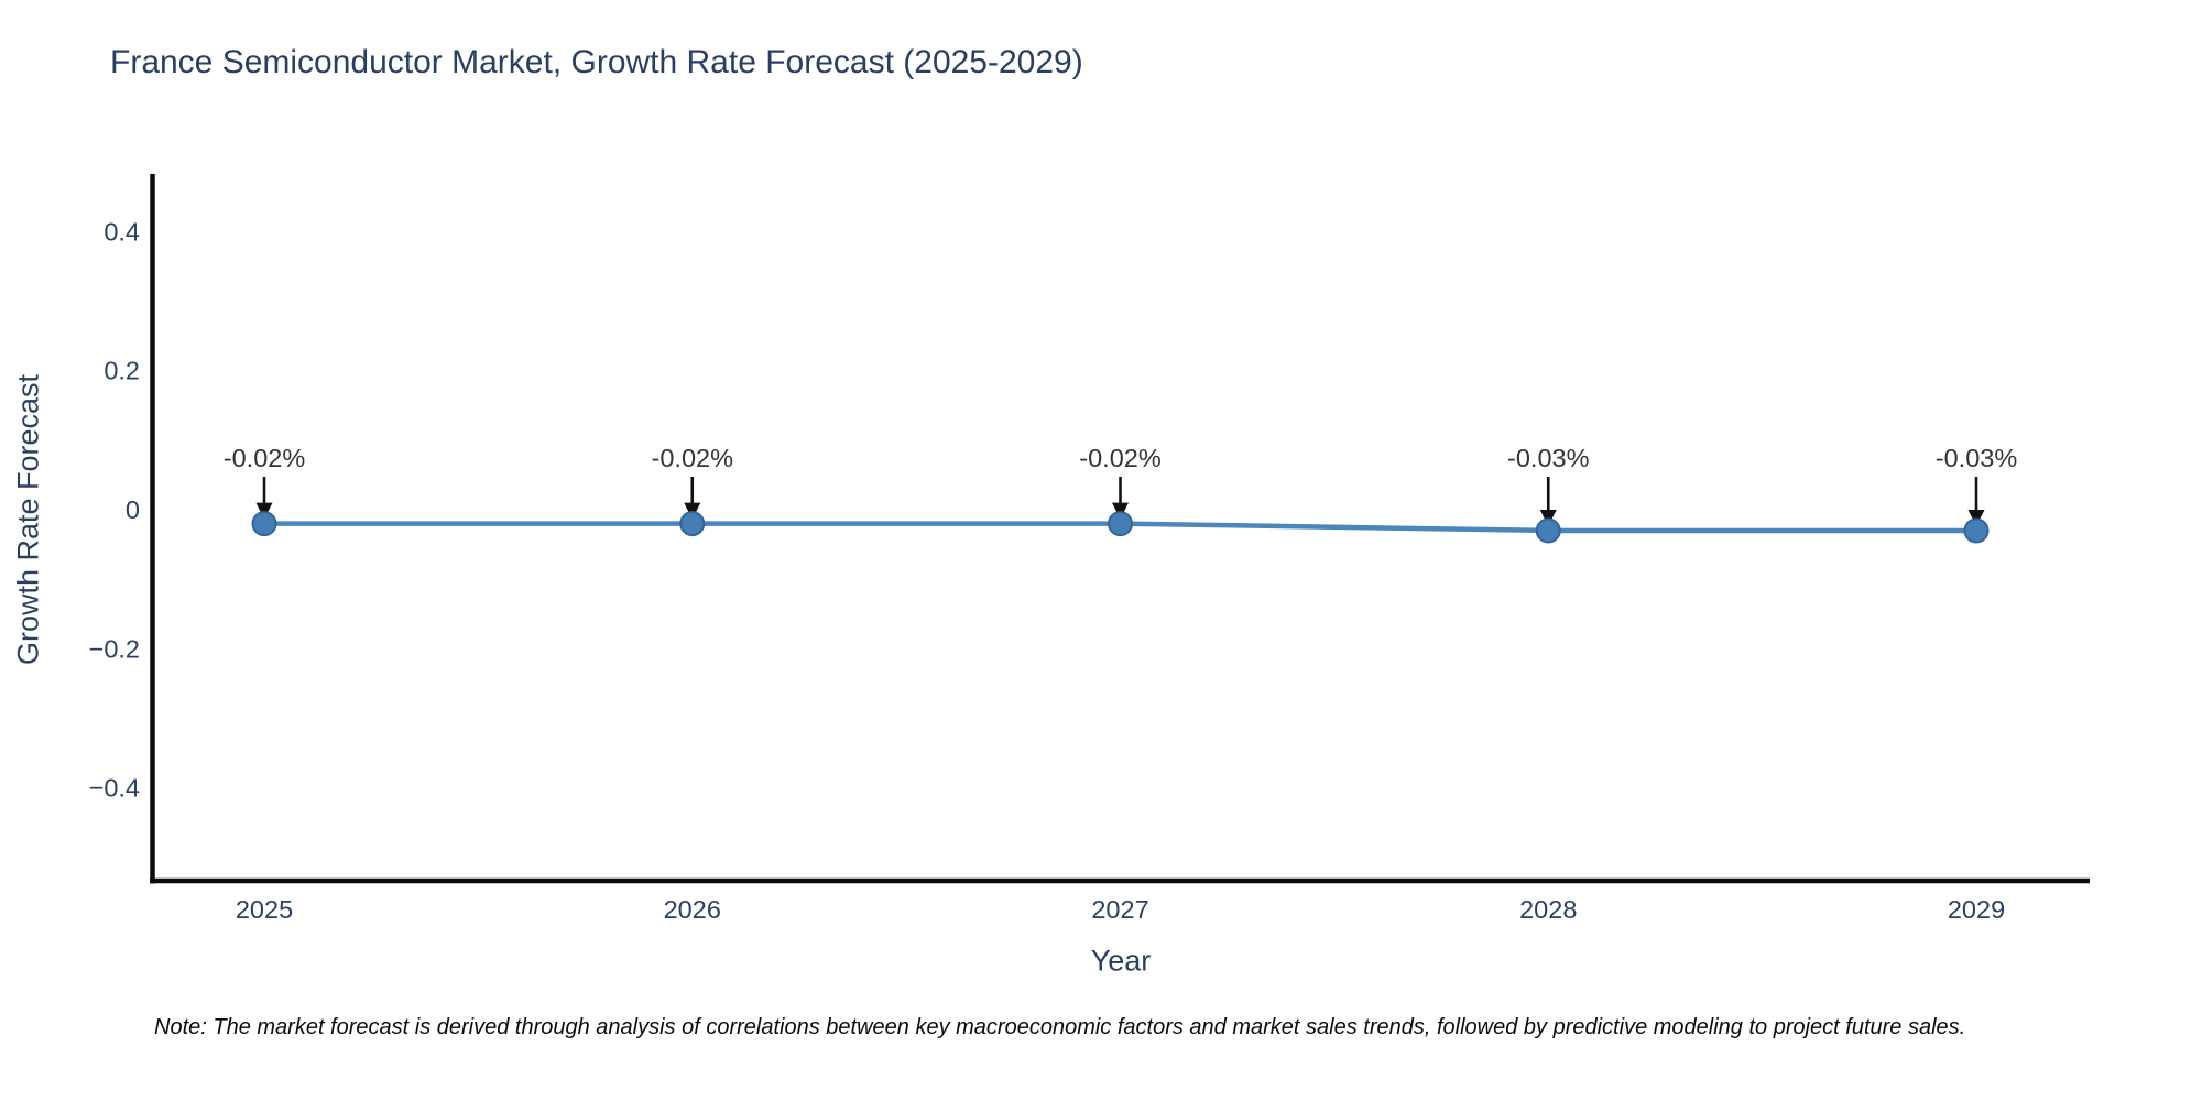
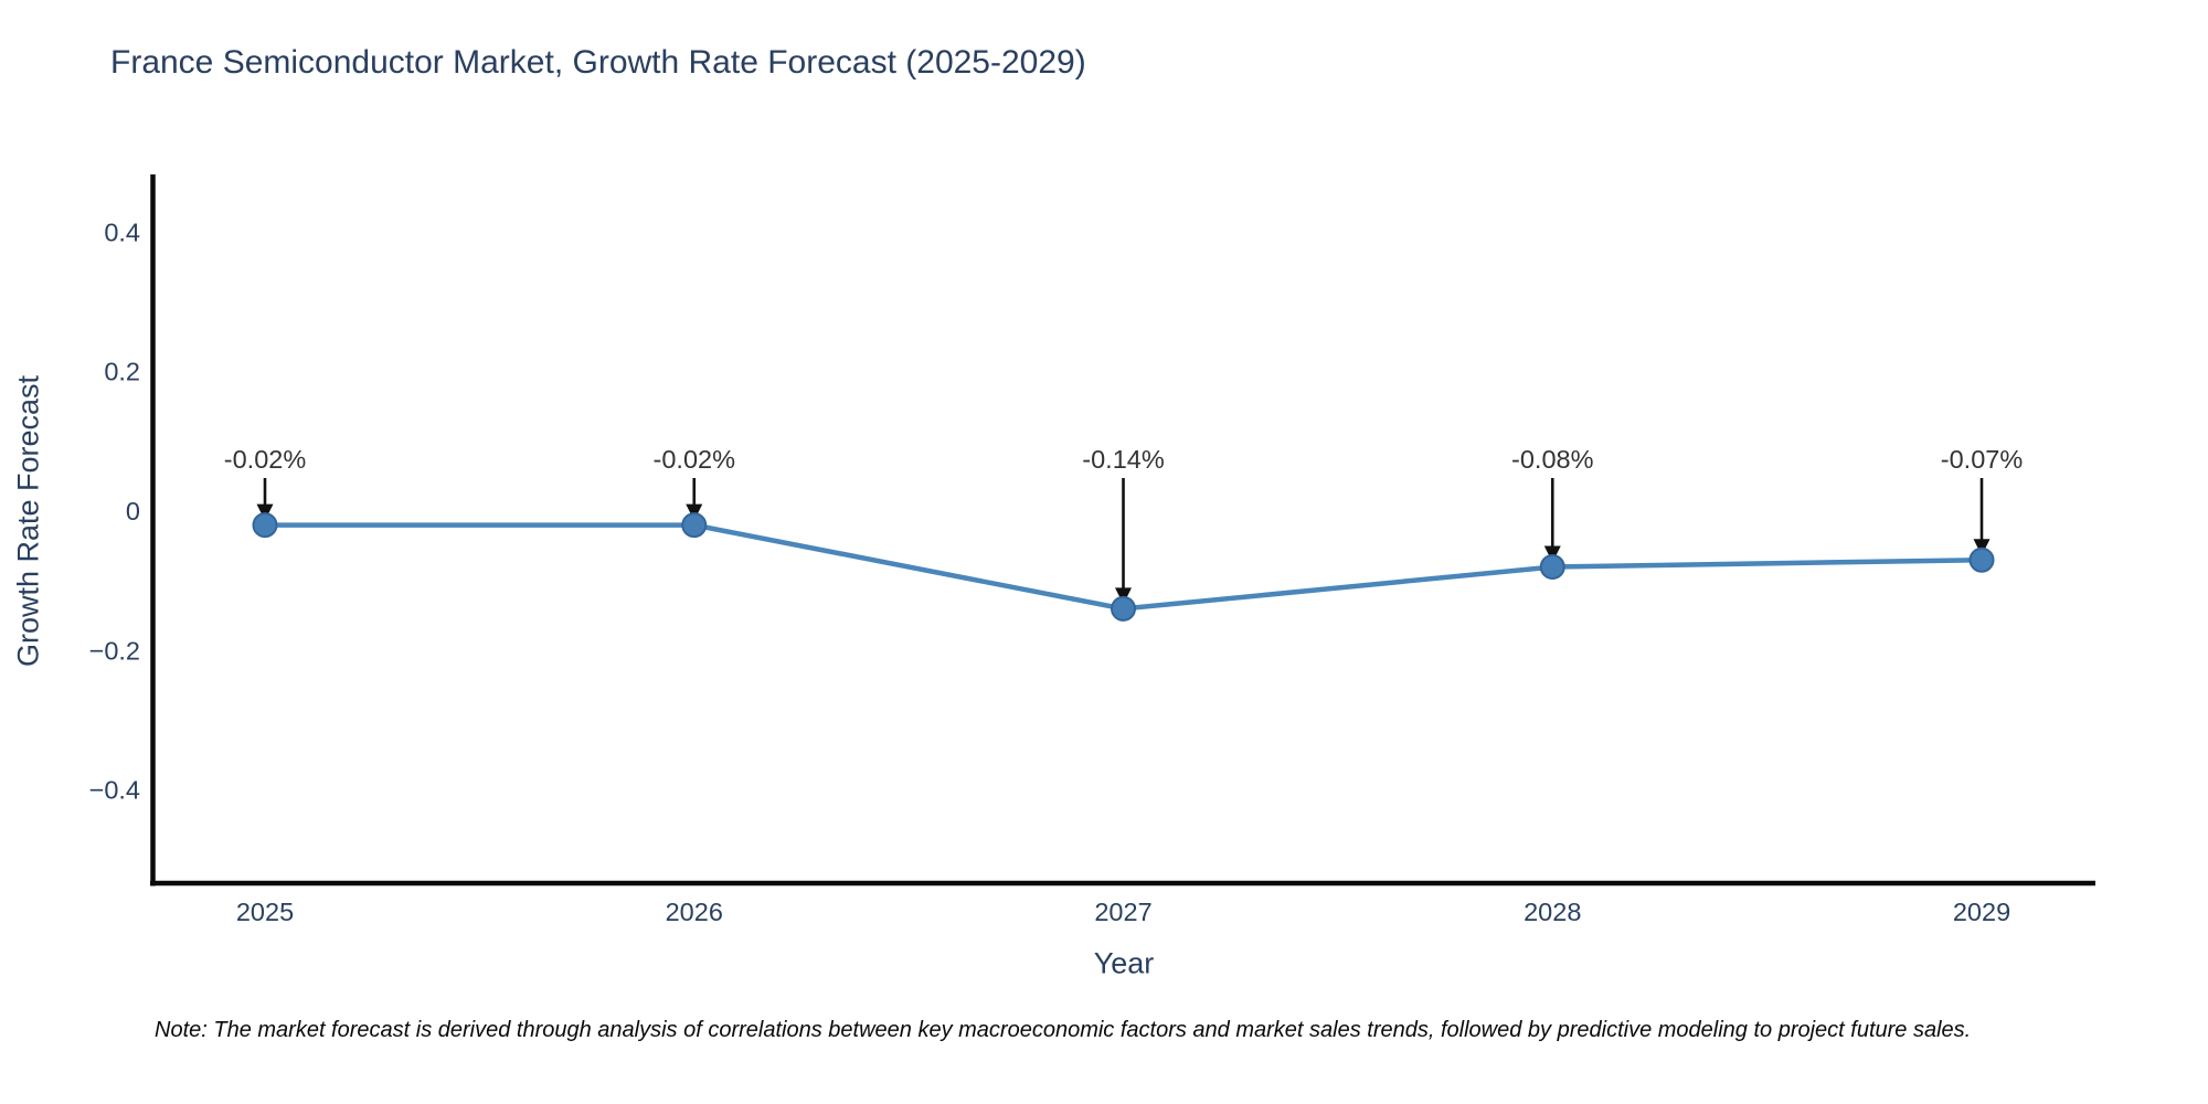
2027: -0.02% -> -0.14%
2028: -0.03% -> -0.08%
2029: -0.03% -> -0.07%
